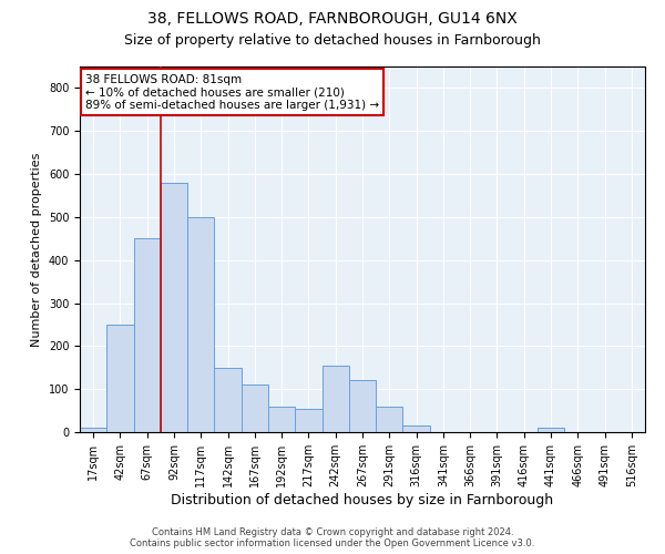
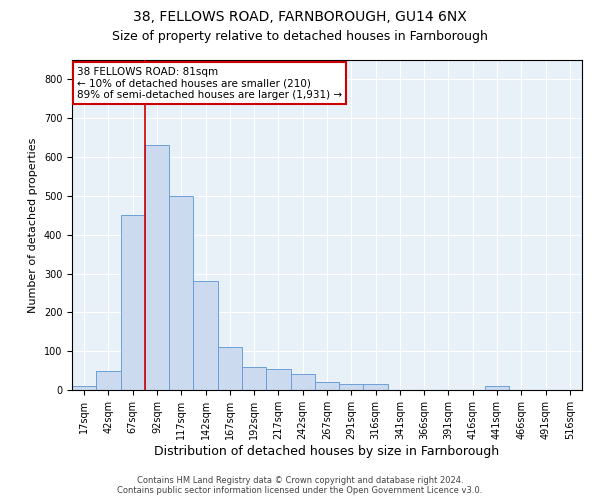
42sqm: 250 -> 50
92sqm: 580 -> 630
142sqm: 150 -> 280
242sqm: 155 -> 40
267sqm: 120 -> 20
291sqm: 60 -> 15
